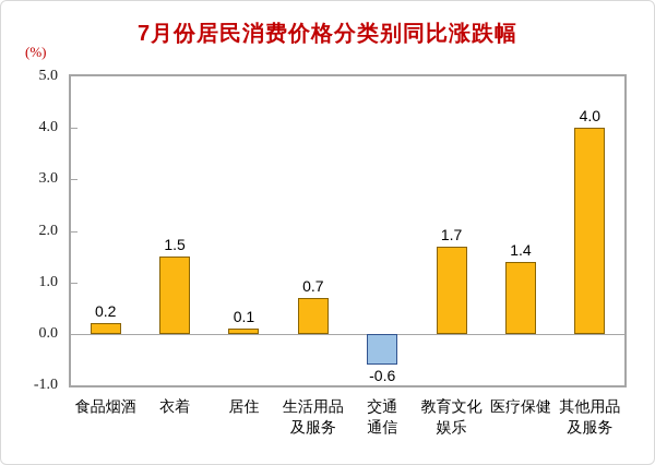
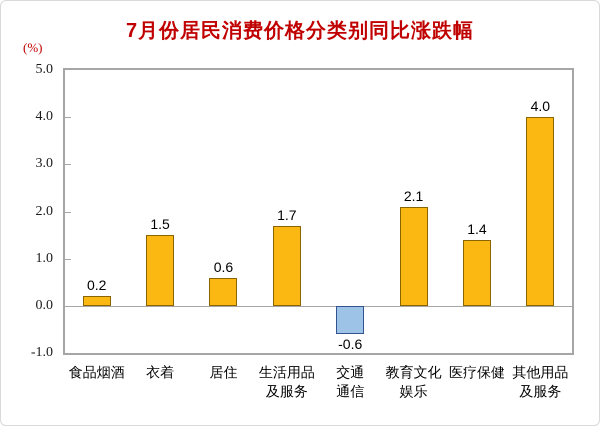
居住: 0.1 -> 0.6
生活用品及服务: 0.7 -> 1.7
教育文化娱乐: 1.7 -> 2.1
